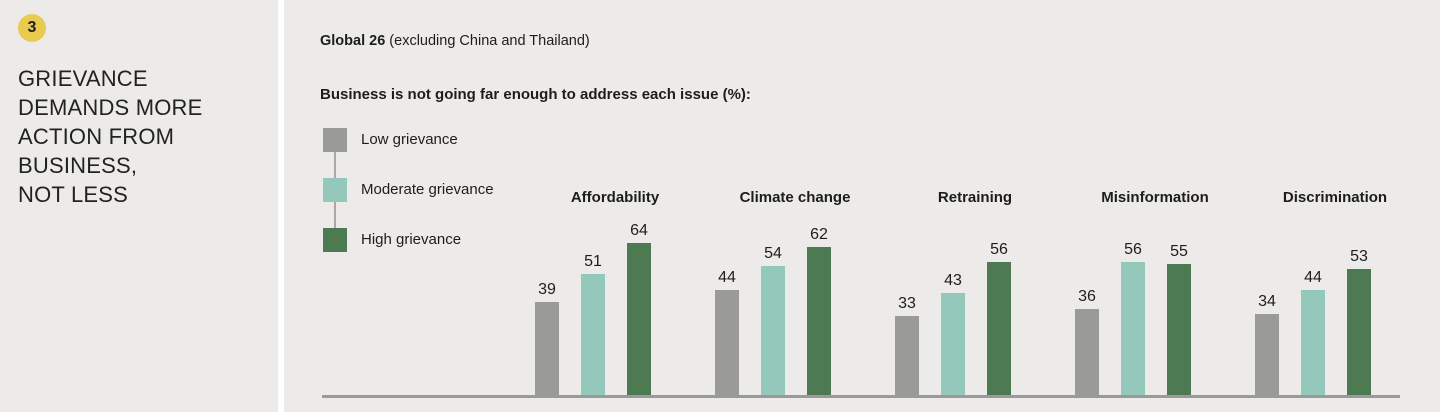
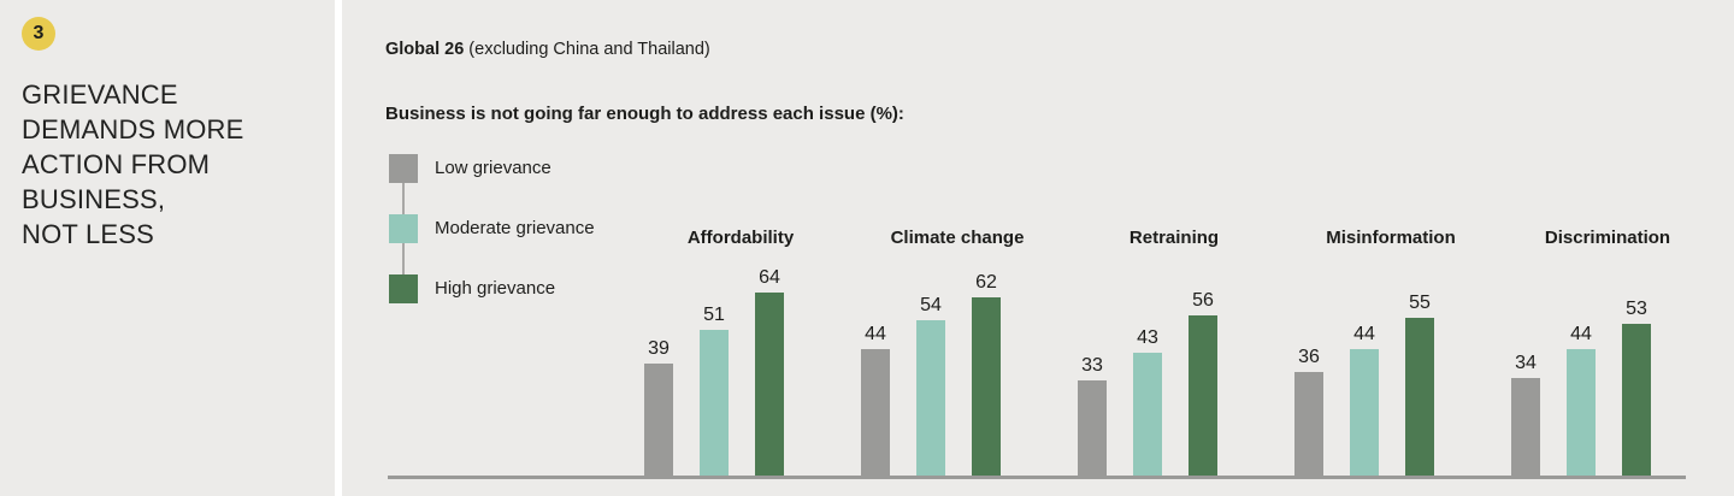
Moderate grievance/Misinformation: 56 -> 44
